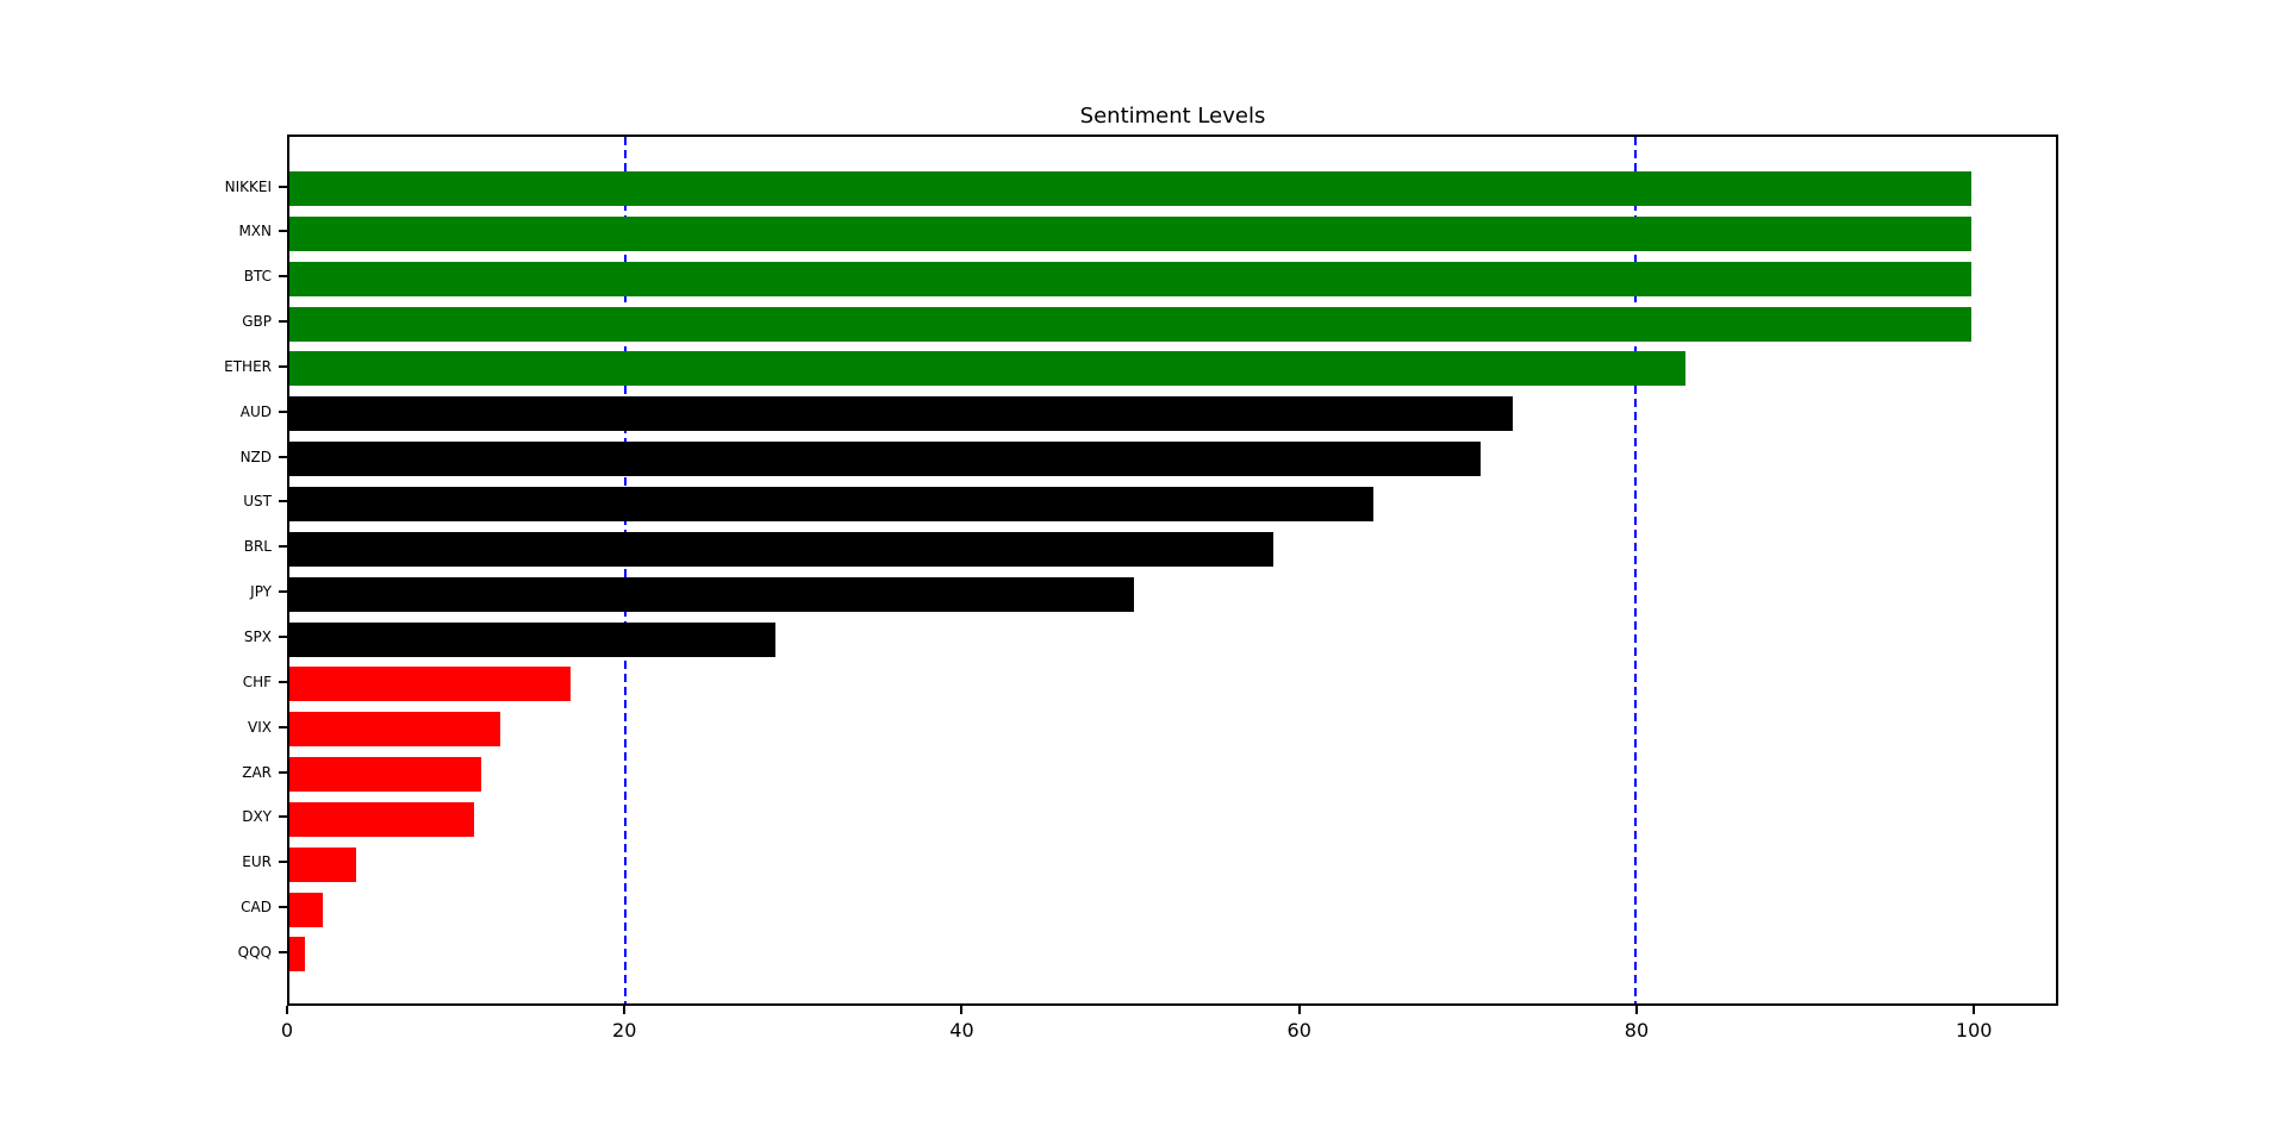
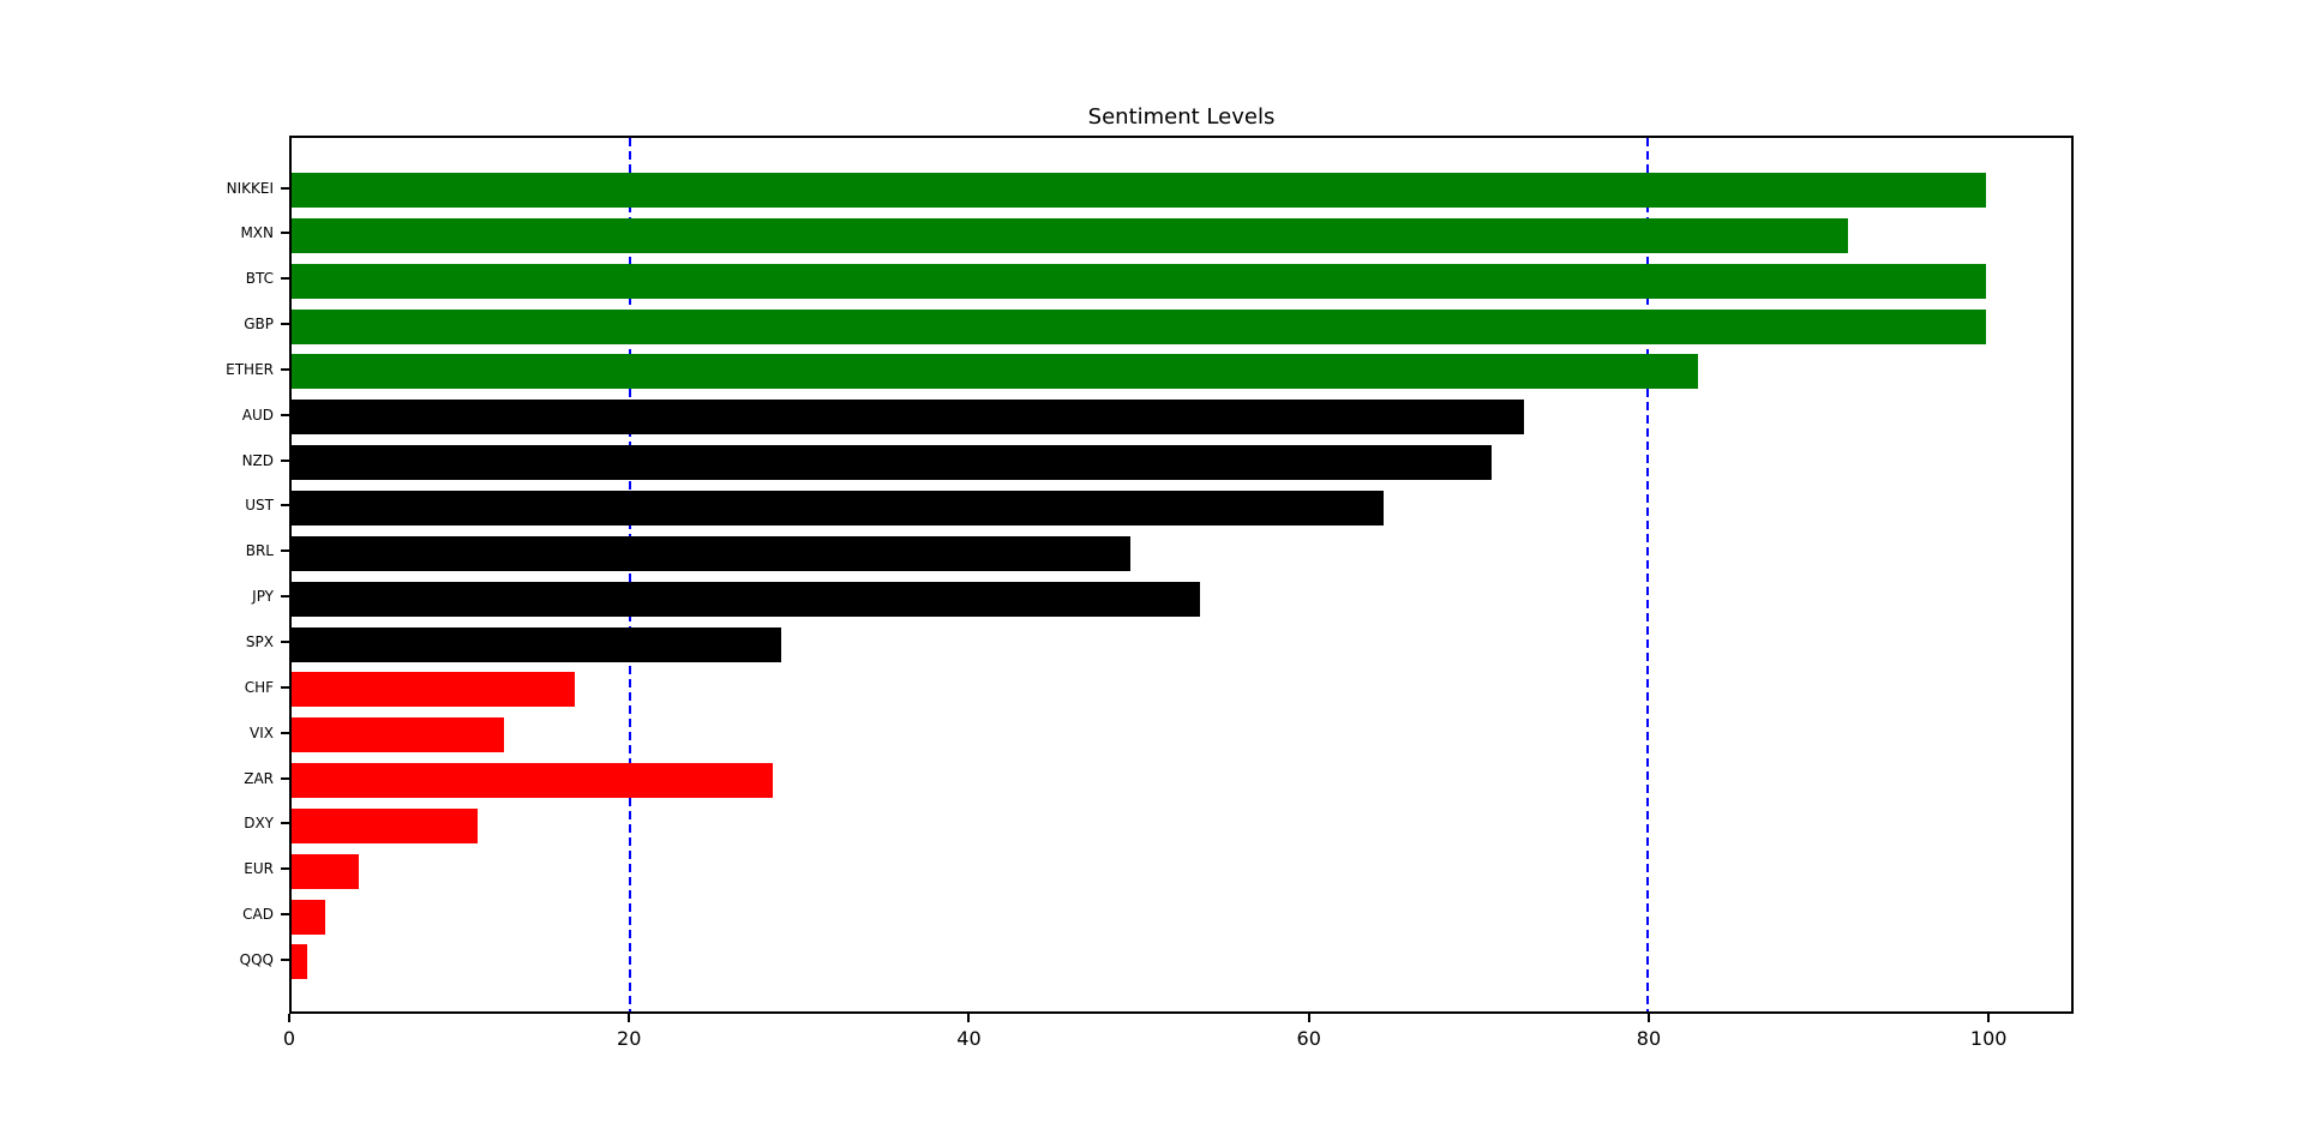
MXN: 100.0 -> 91.8
BRL: 58.5 -> 49.5
JPY: 50.2 -> 53.6
ZAR: 11.4 -> 28.4
